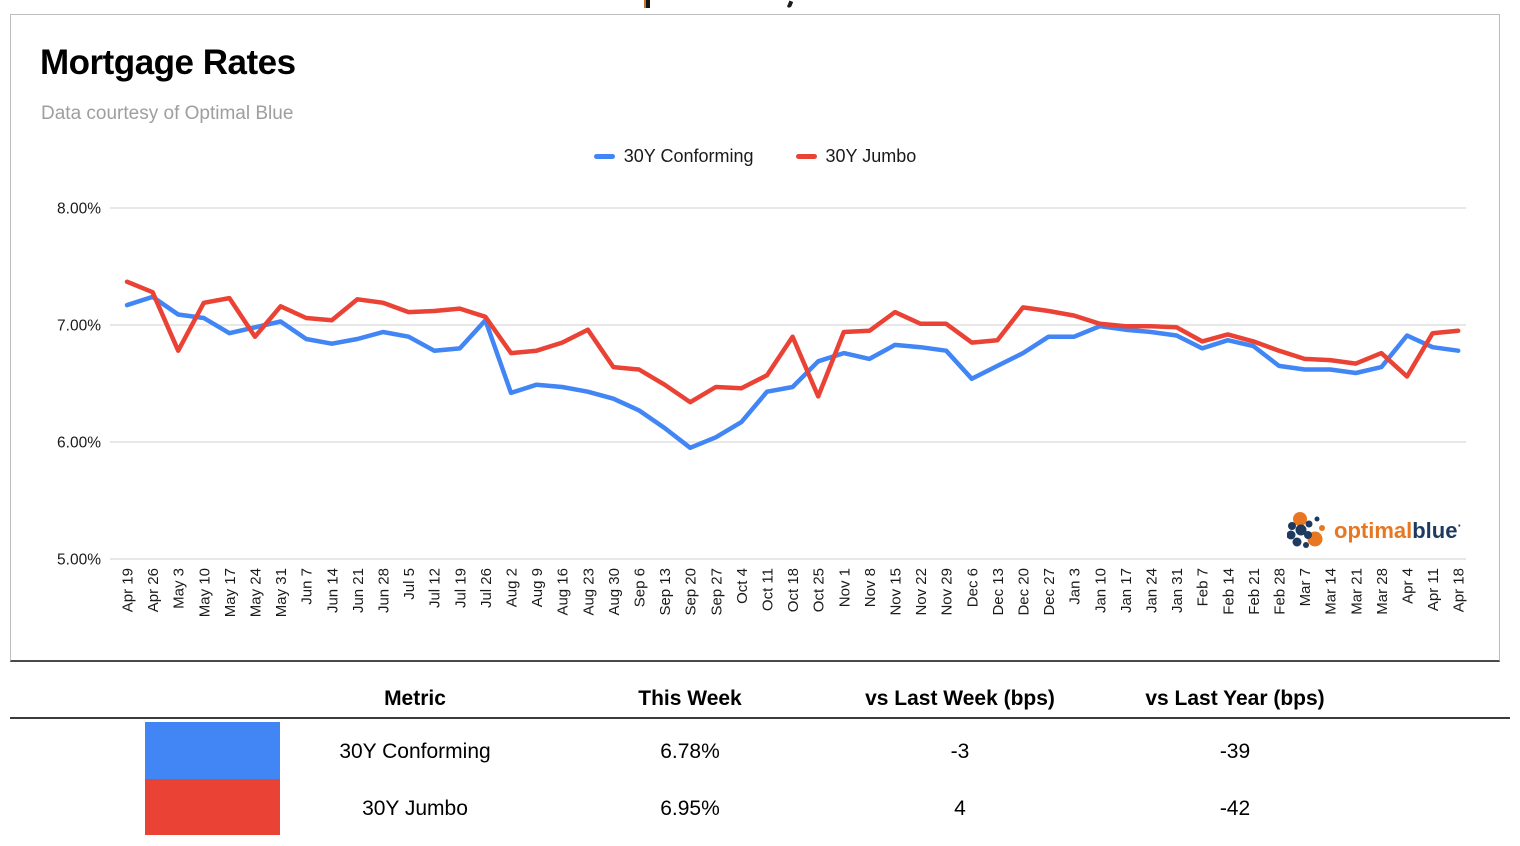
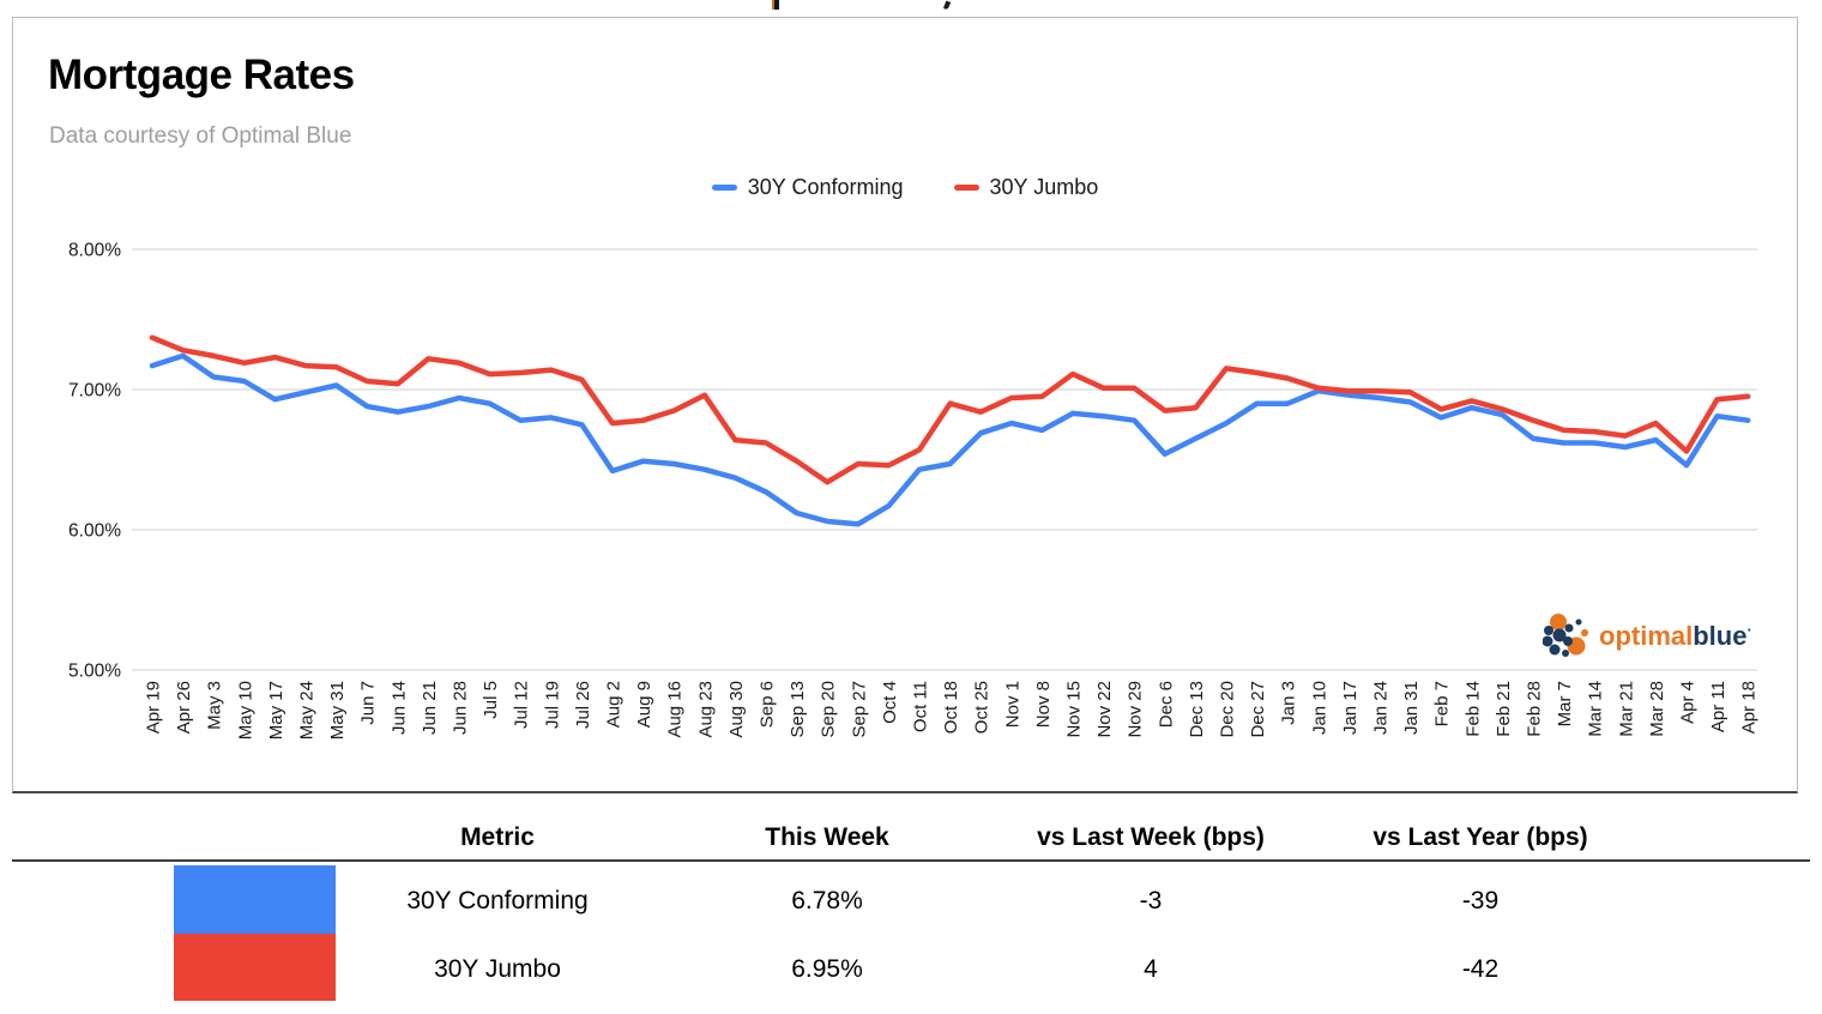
30Y Jumbo/May 3: 6.78% -> 7.24%
30Y Jumbo/May 24: 6.90% -> 7.17%
30Y Conforming/Jul 26: 7.04% -> 6.75%
30Y Conforming/Sep 20: 5.95% -> 6.06%
30Y Jumbo/Oct 25: 6.39% -> 6.84%
30Y Conforming/Apr 4: 6.91% -> 6.46%
